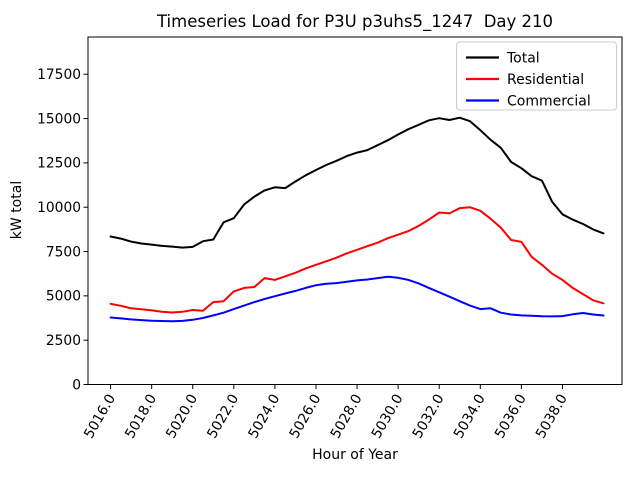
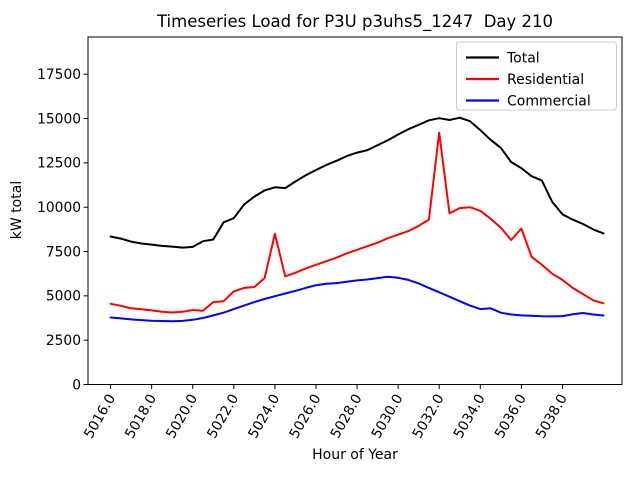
Residential/5024.0: 5900 -> 8500
Residential/5032.0: 9700 -> 14200
Residential/5036.0: 8000 -> 8800
